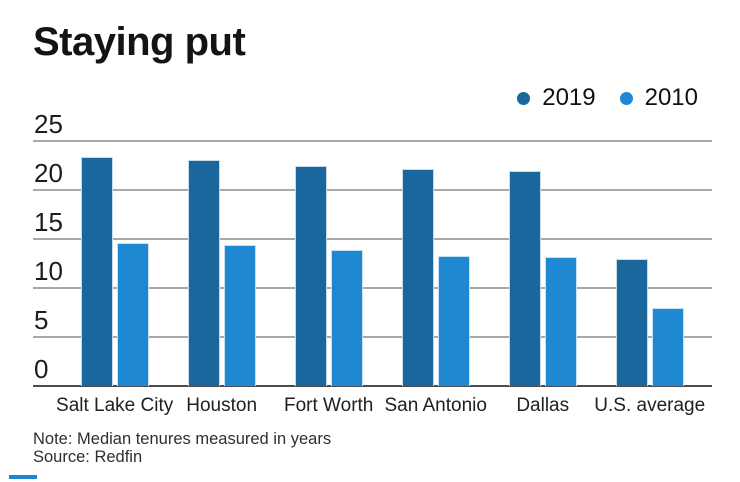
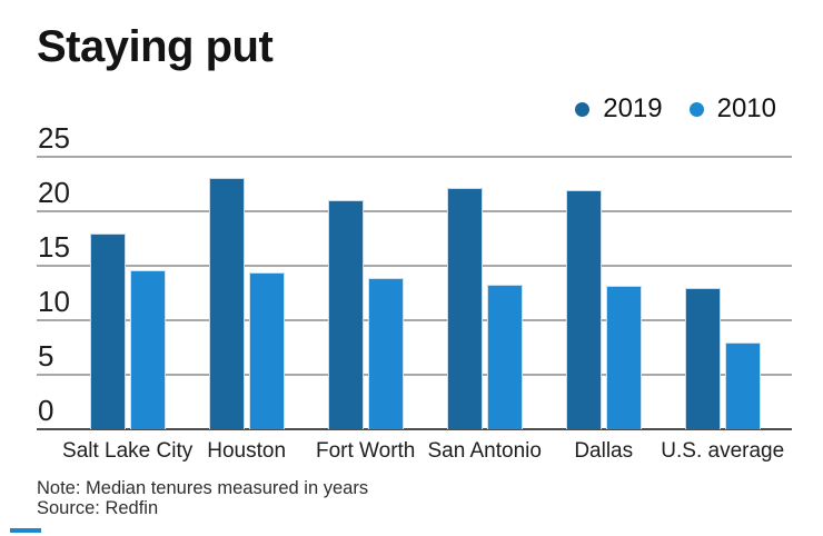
2019/Salt Lake City: 23 -> 18
2019/Fort Worth: 22 -> 21
